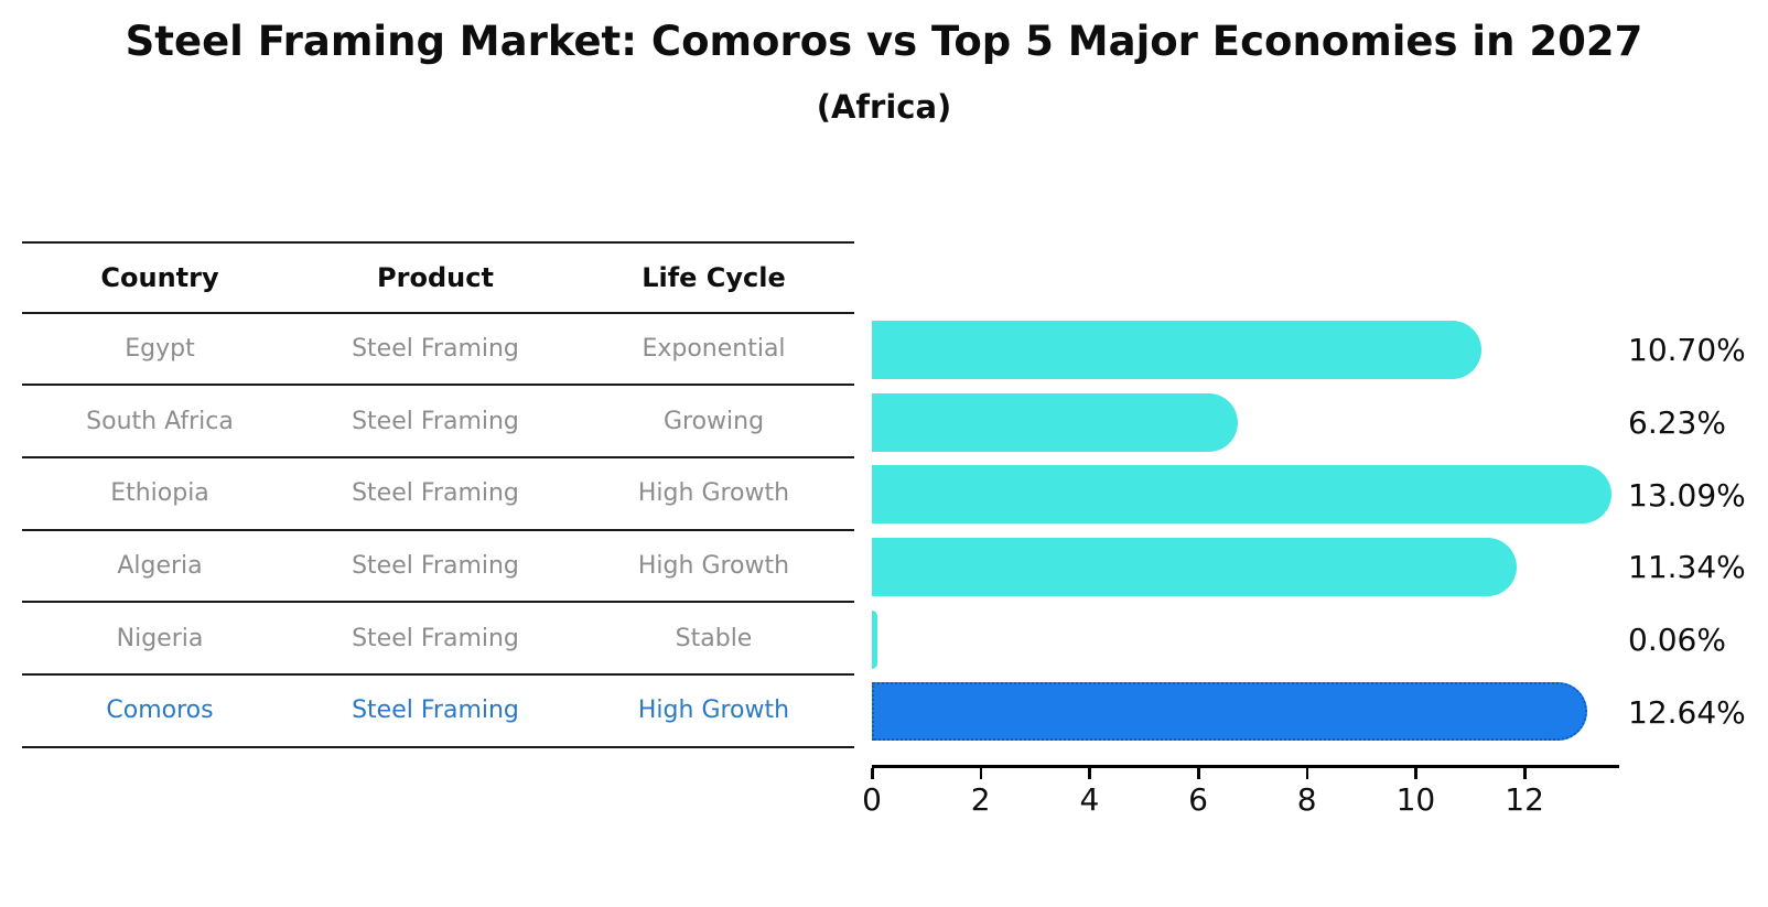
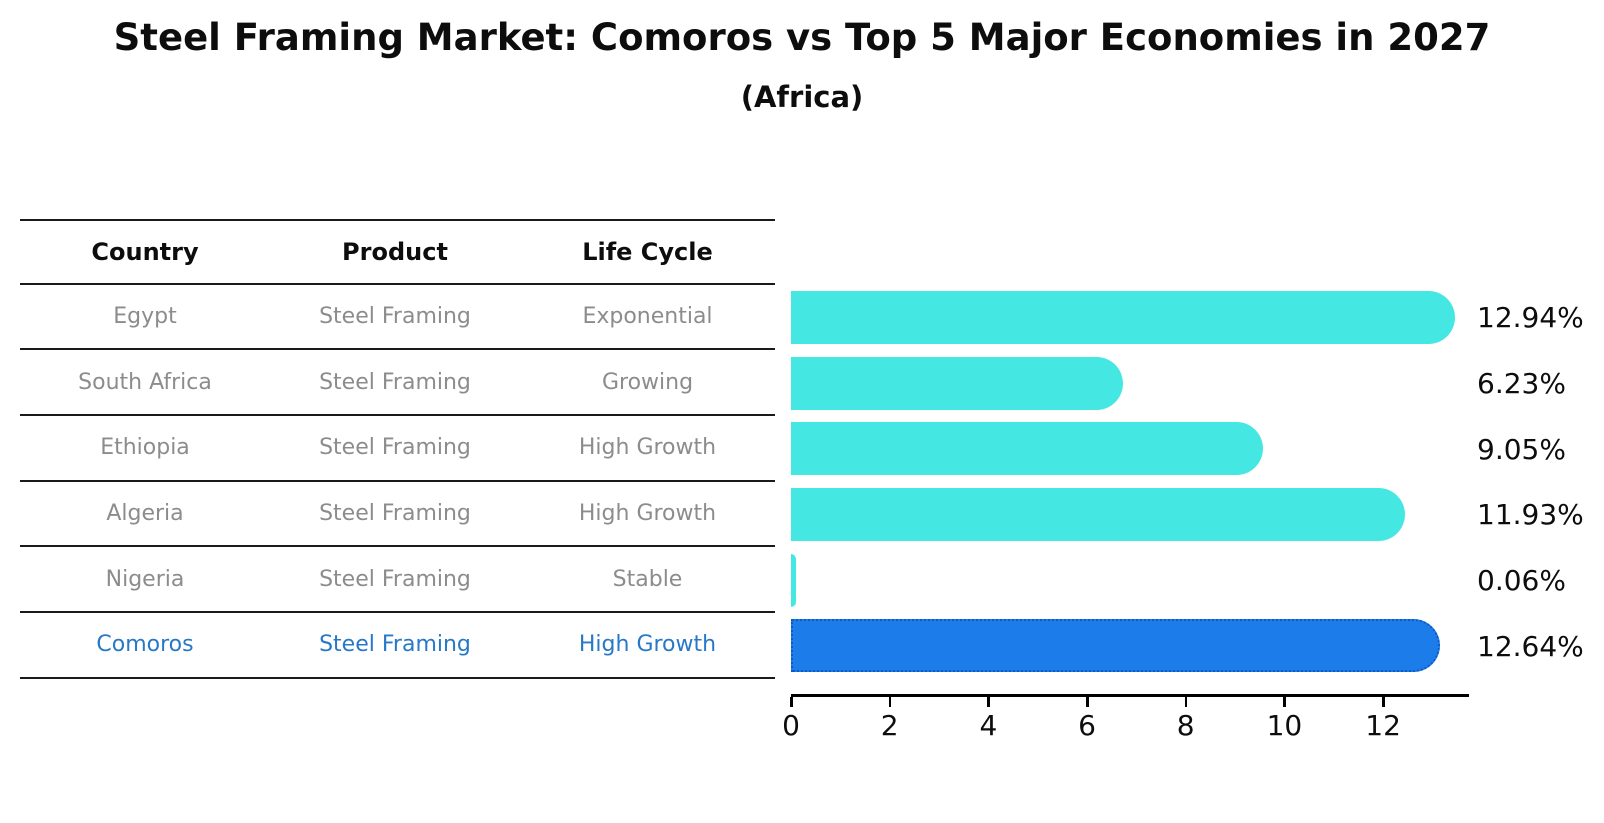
Egypt: 10.70% -> 12.94%
Ethiopia: 13.09% -> 9.05%
Algeria: 11.34% -> 11.93%
